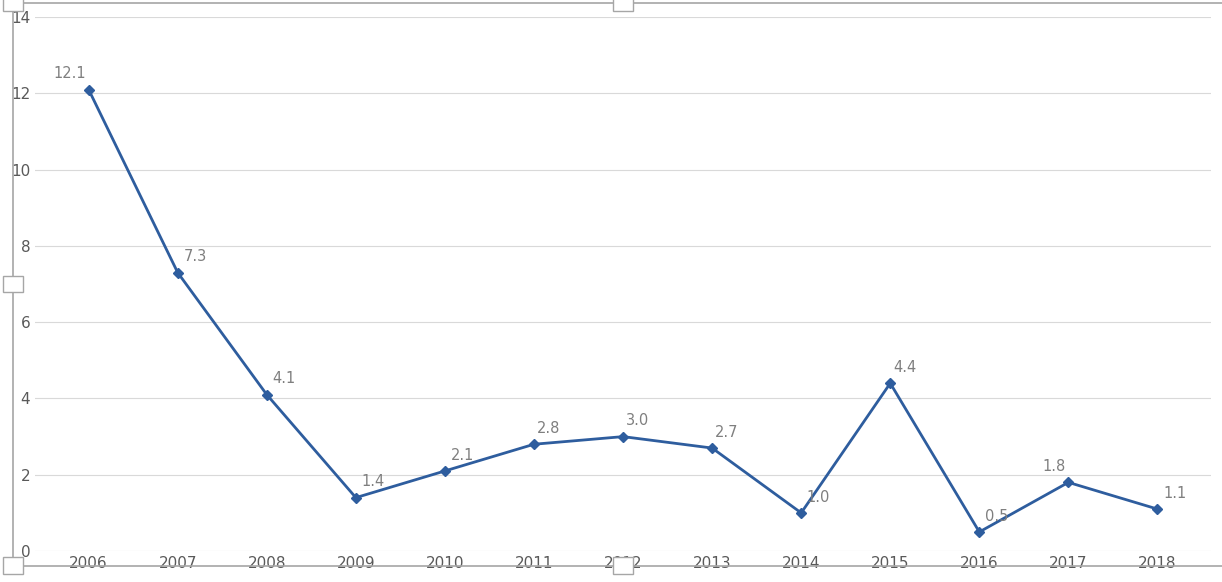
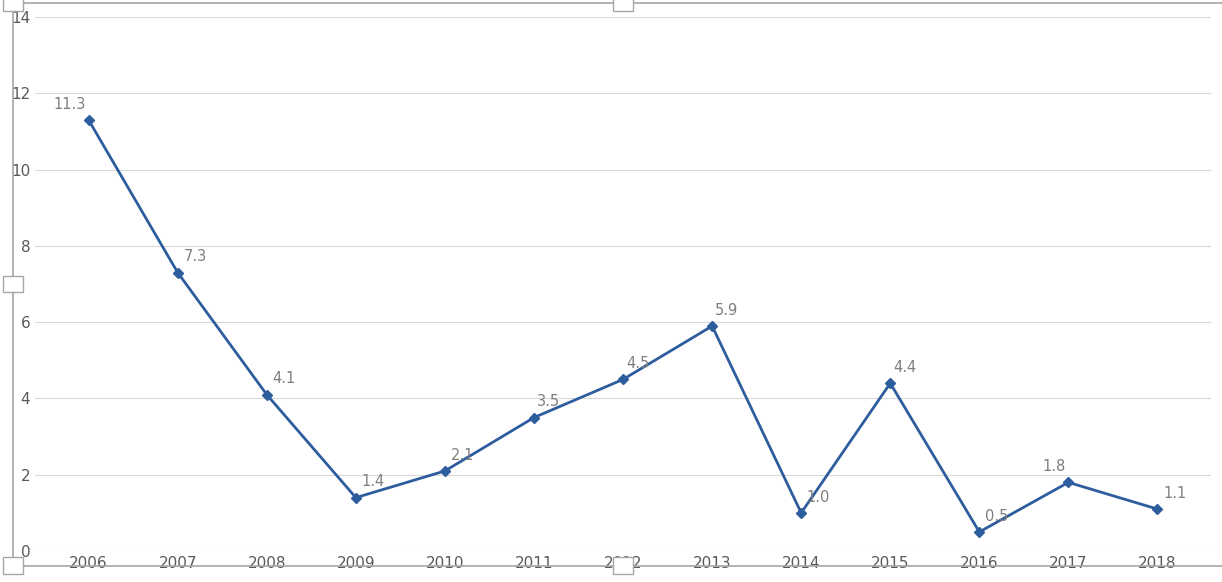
2006: 12.1 -> 11.3
2011: 2.8 -> 3.5
2012: 3.0 -> 4.5
2013: 2.7 -> 5.9
